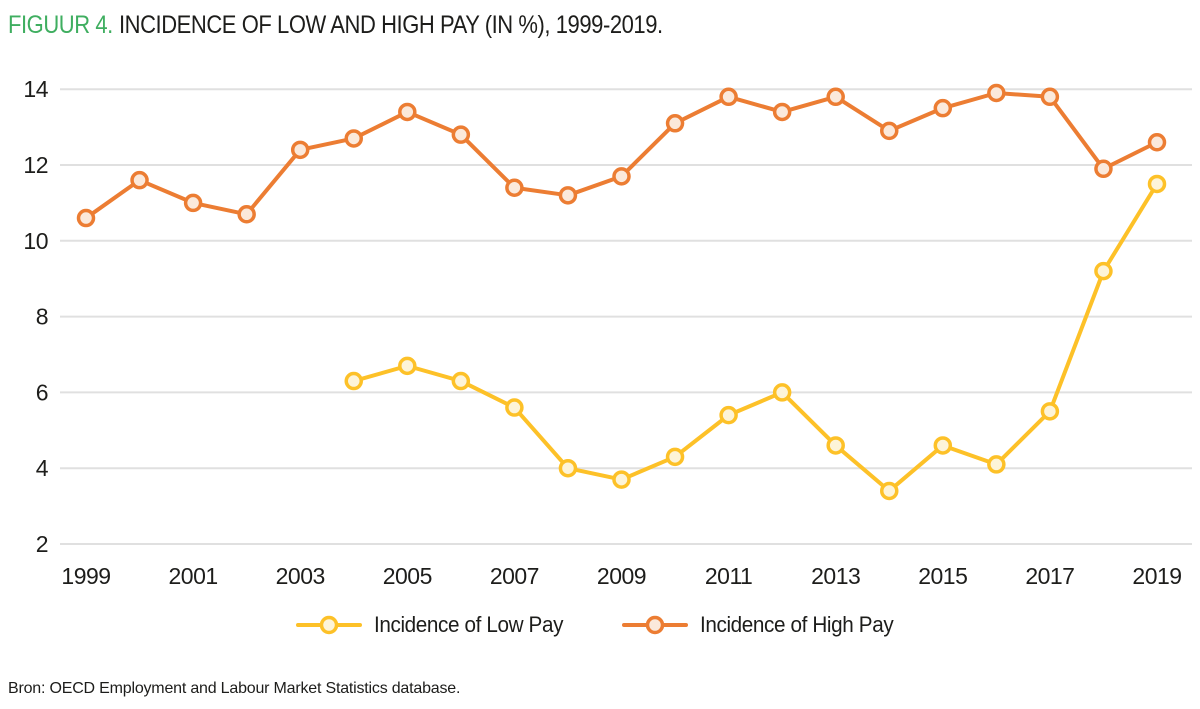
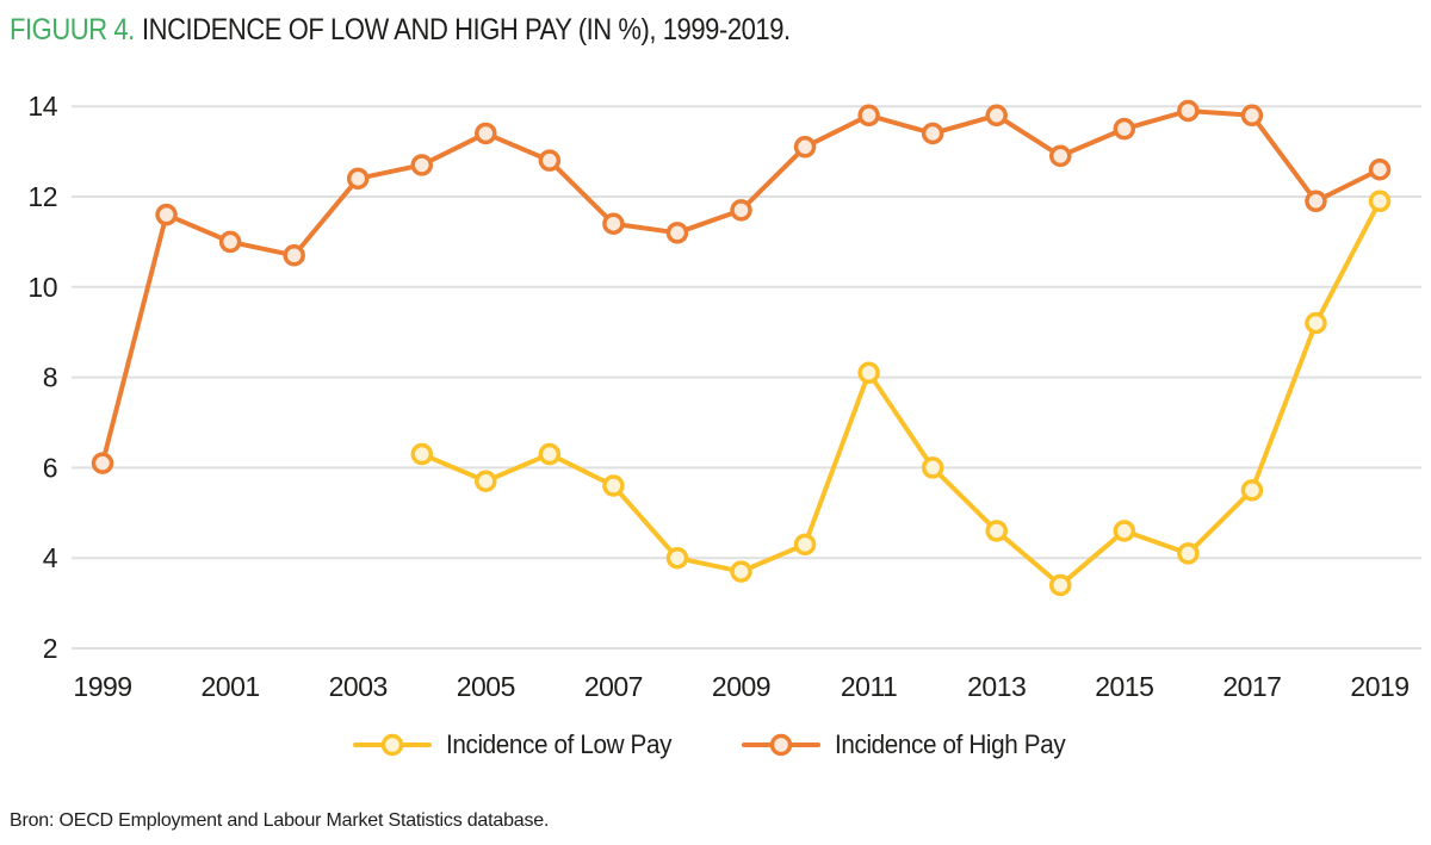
Incidence of High Pay/1999: 10.6 -> 6.1
Incidence of Low Pay/2005: 6.7 -> 5.7
Incidence of Low Pay/2011: 5.4 -> 8.1
Incidence of Low Pay/2019: 11.5 -> 11.9
